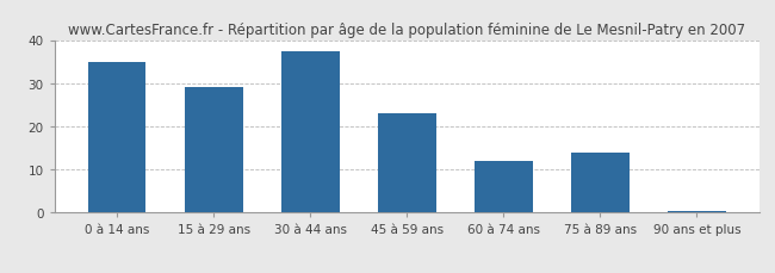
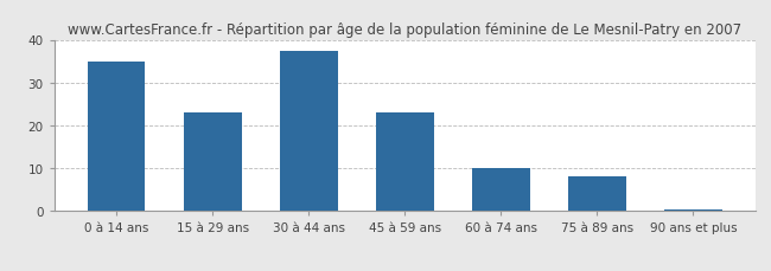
15 à 29 ans: 29.0 -> 23.0
60 à 74 ans: 12.0 -> 10.0
75 à 89 ans: 14.0 -> 8.0
